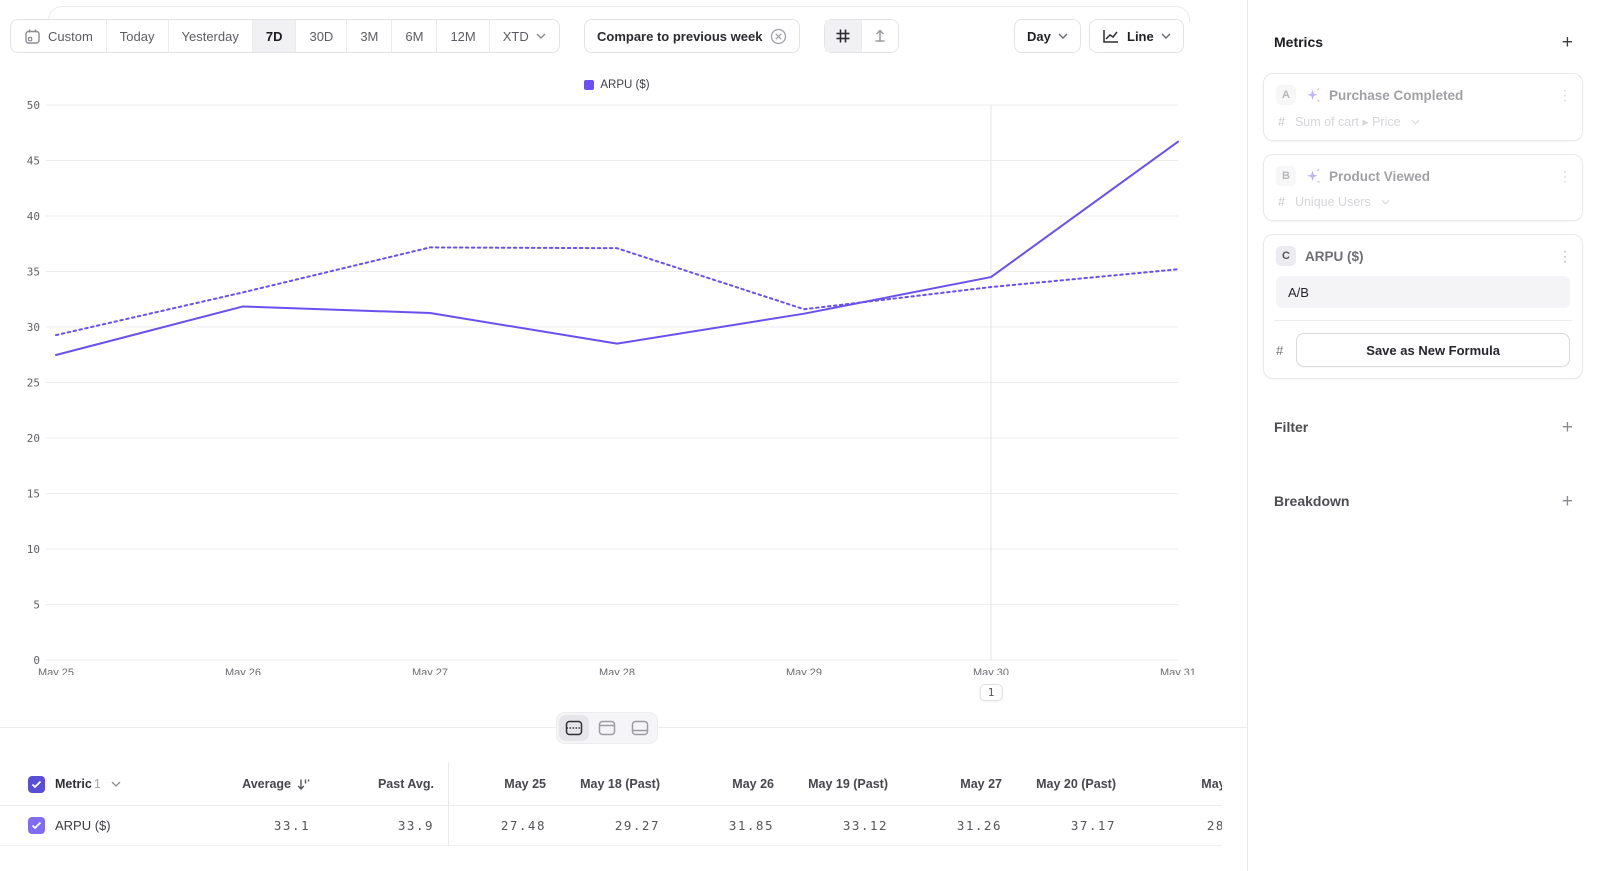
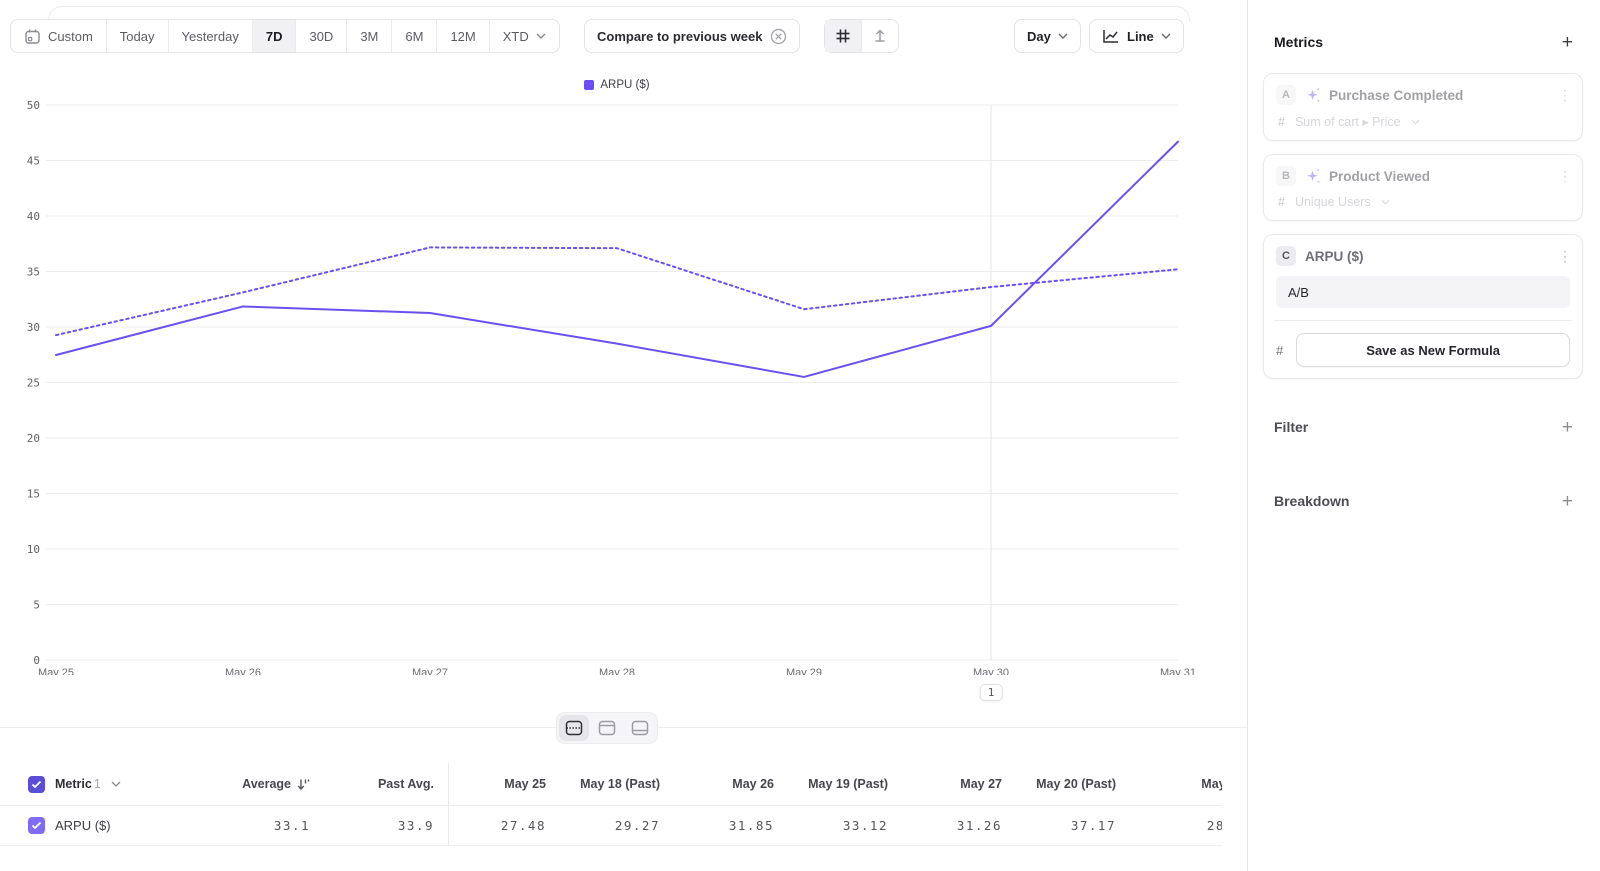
ARPU ($)/May 29: 31.2 -> 25.5
ARPU ($)/May 30: 34.5 -> 30.1
